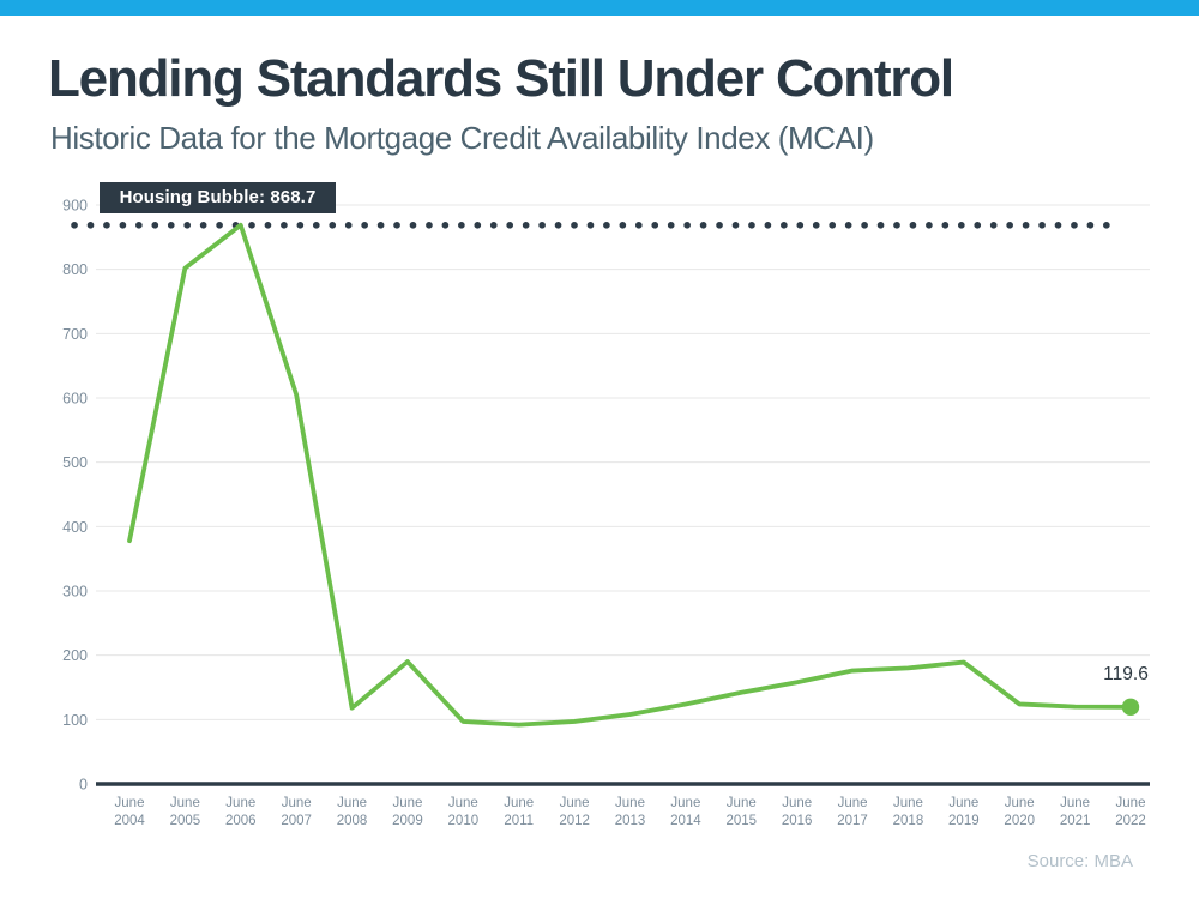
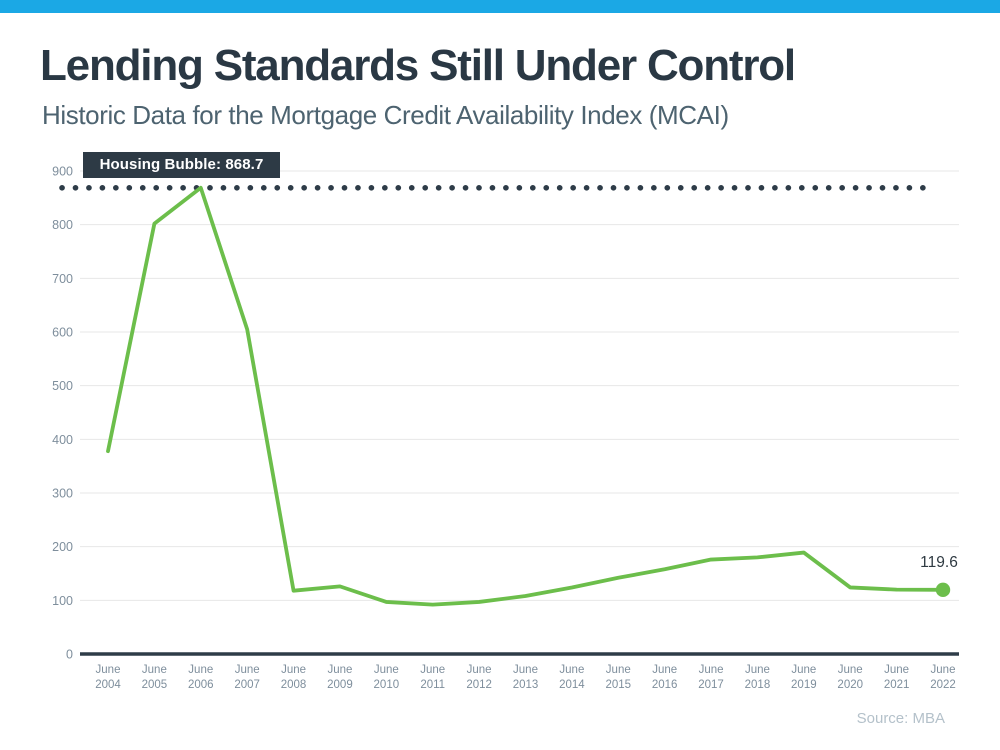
June 2009: 190 -> 130
